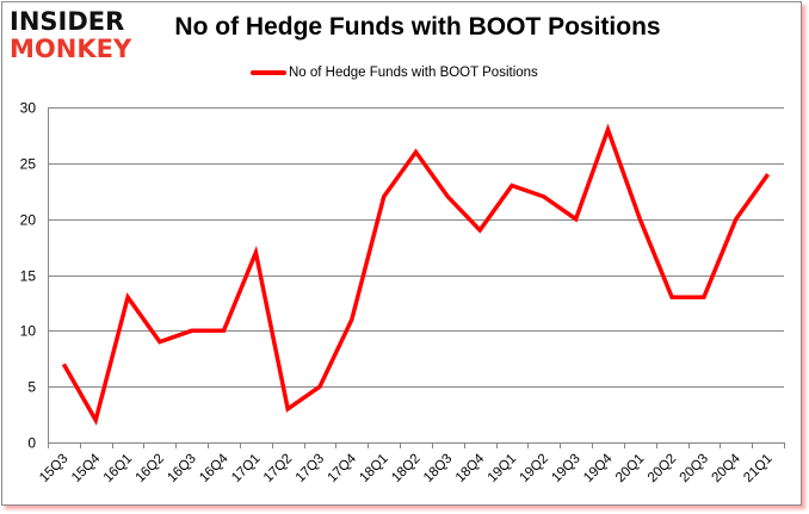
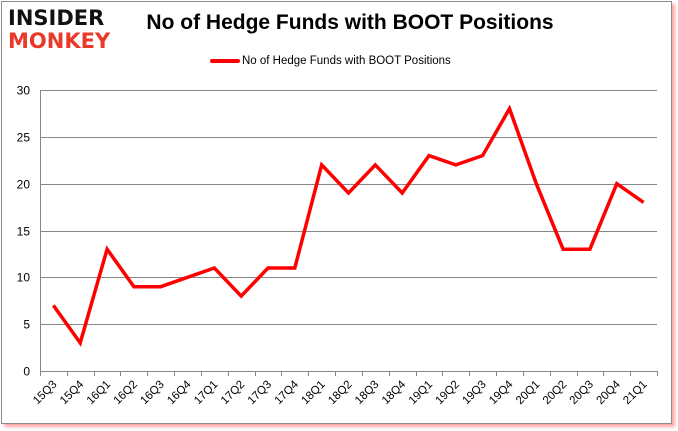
15Q4: 2 -> 3
16Q3: 10 -> 9
17Q1: 17 -> 11
17Q2: 3 -> 8
17Q3: 5 -> 11
18Q2: 26 -> 19
19Q3: 20 -> 23
21Q1: 24 -> 18
